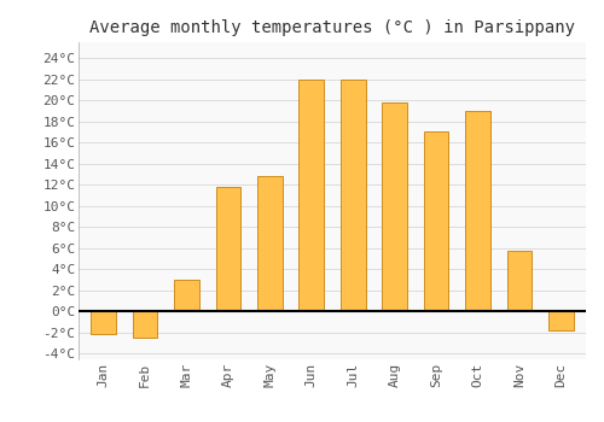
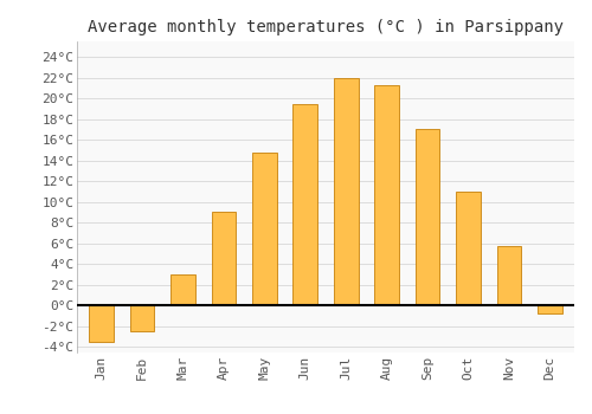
Jan: -2.2°C -> -3.5°C
Apr: 11.8°C -> 9.0°C
May: 12.8°C -> 14.8°C
Jun: 22.0°C -> 19.5°C
Aug: 19.8°C -> 21.3°C
Oct: 19.0°C -> 11.0°C
Dec: -1.8°C -> -0.8°C
